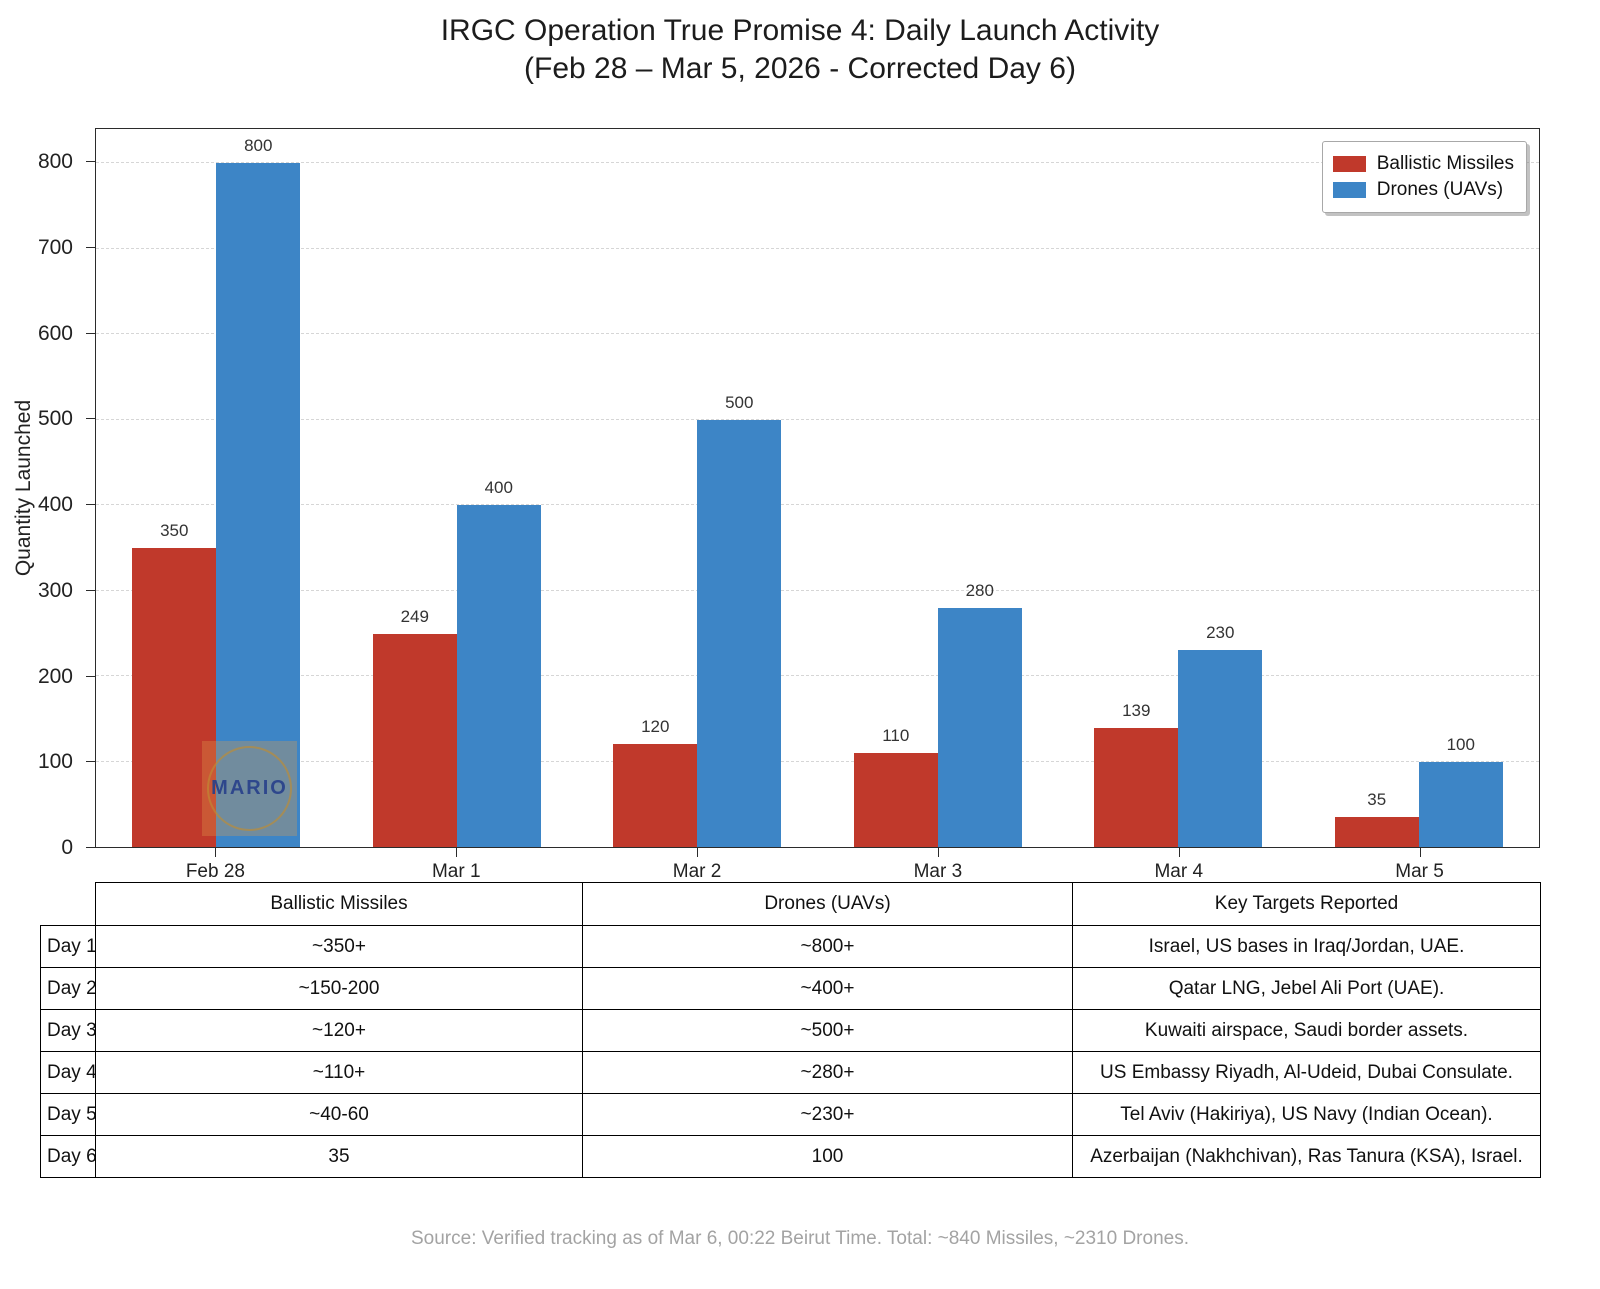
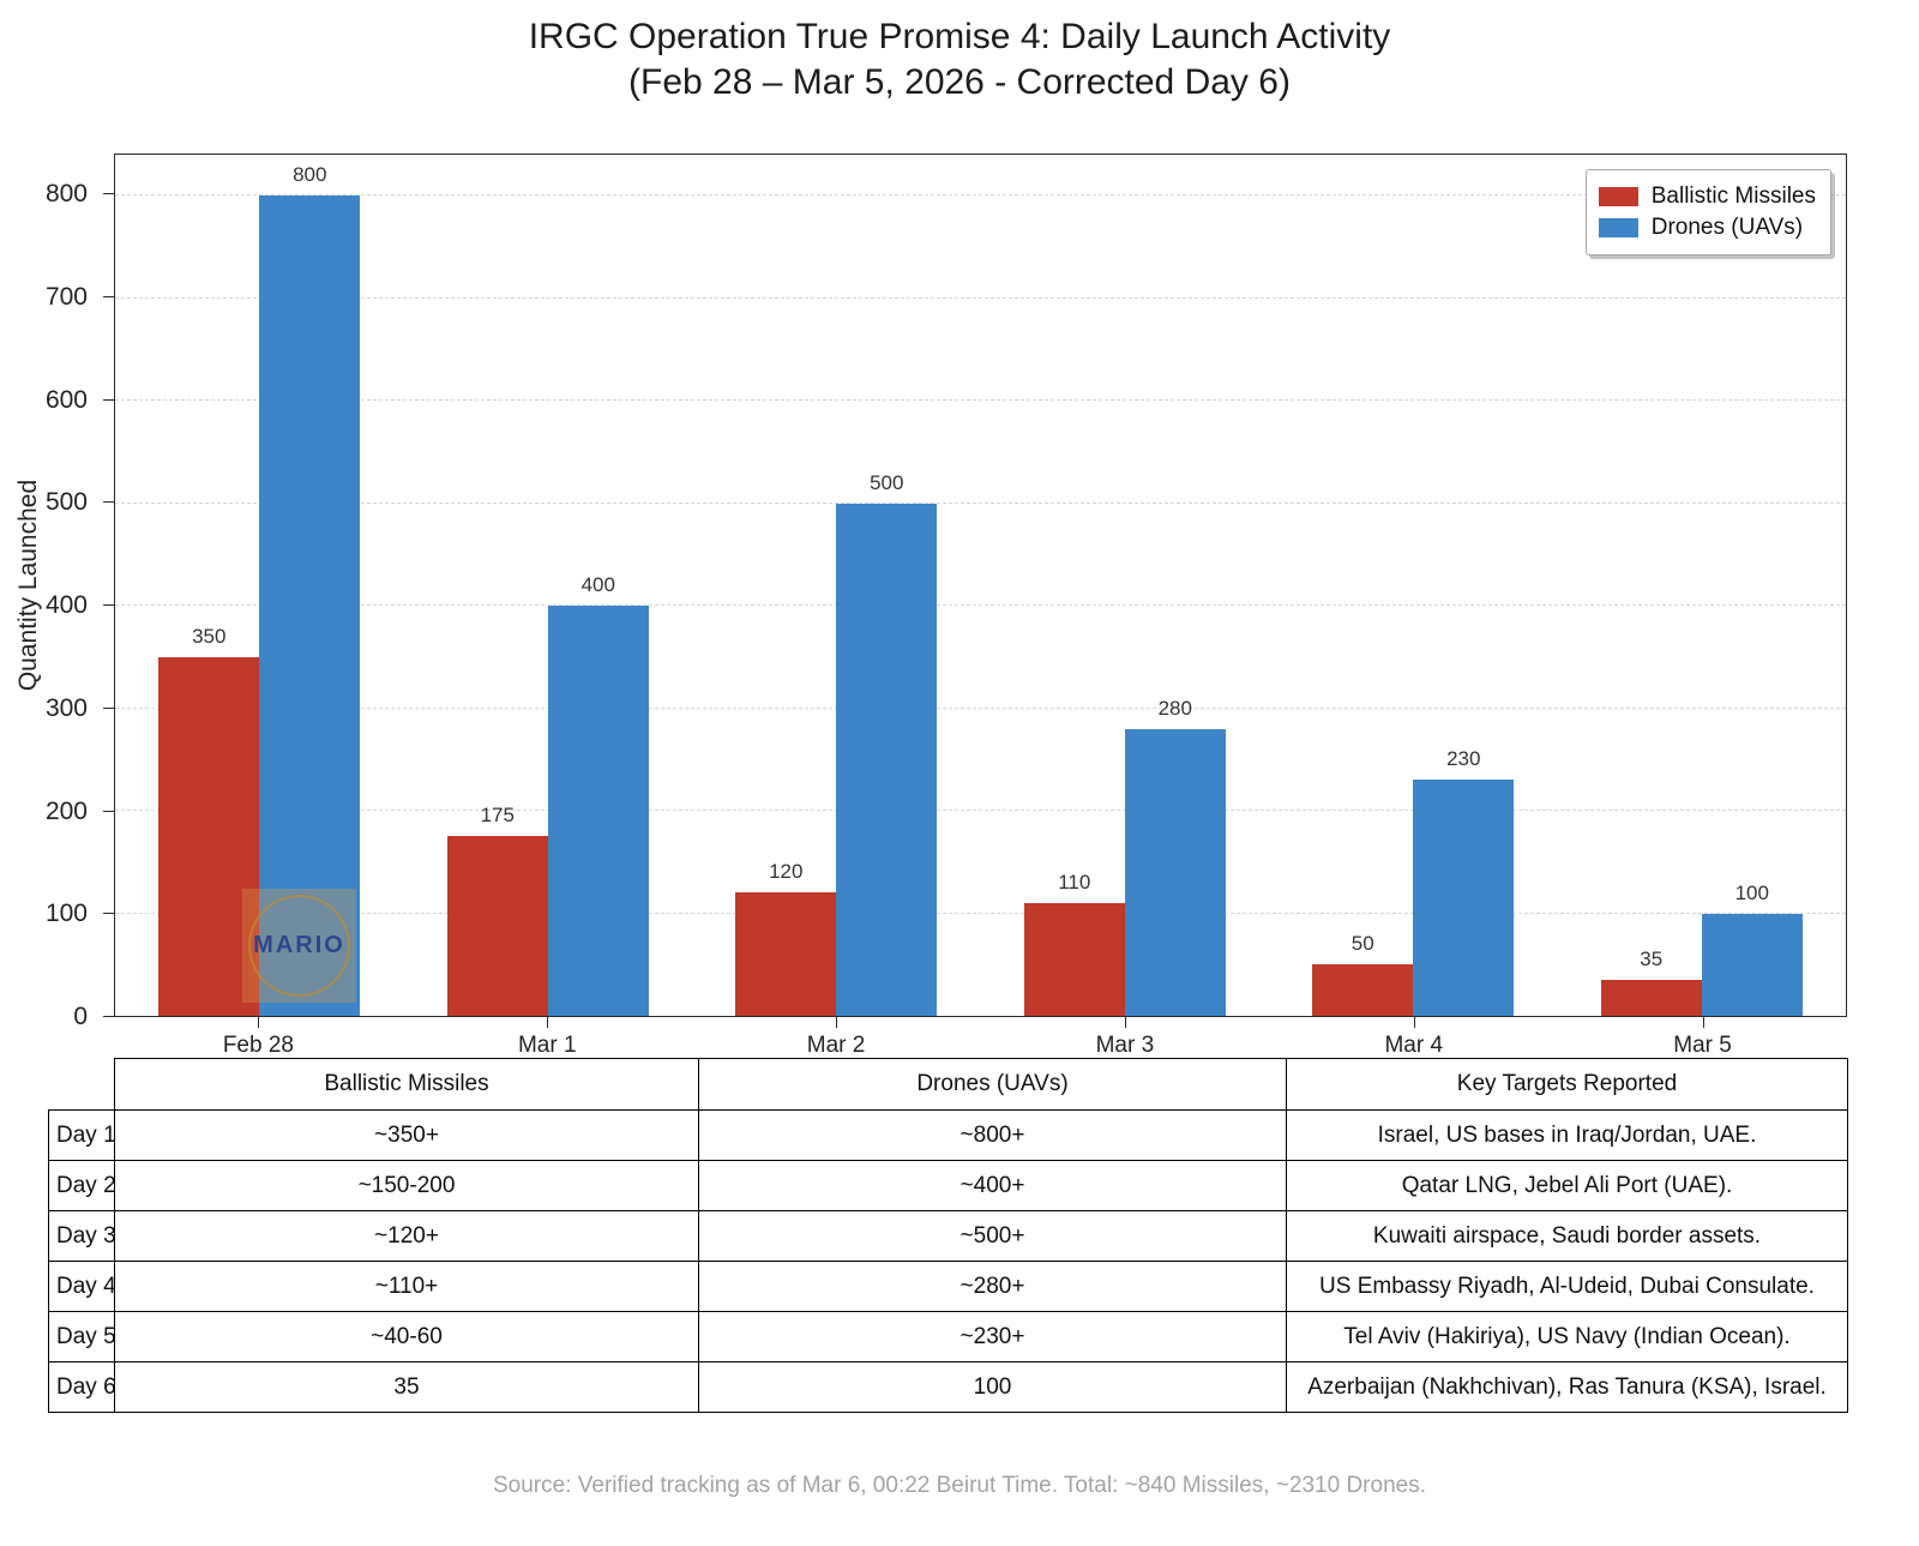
Ballistic Missiles/Mar 1: 249 -> 175
Ballistic Missiles/Mar 4: 139 -> 50
